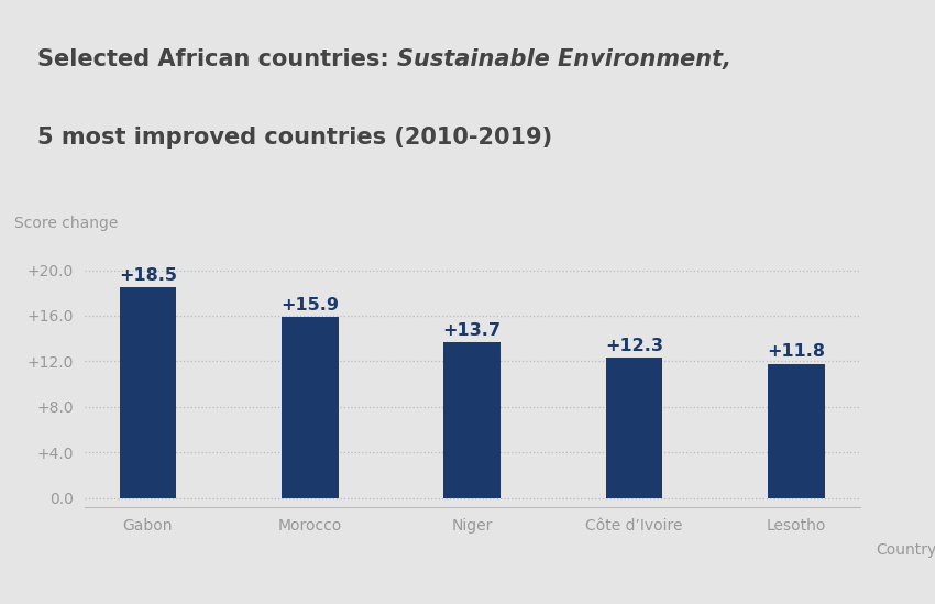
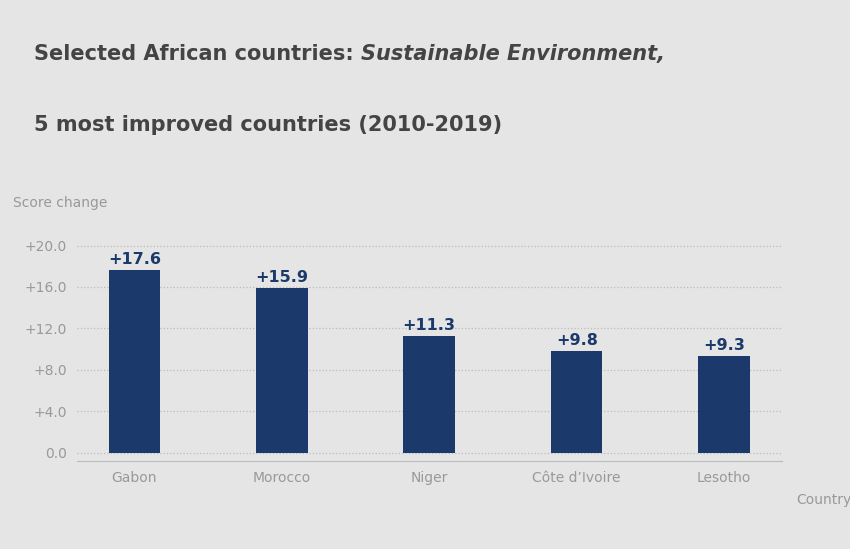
Gabon: +18.5 -> +17.6
Niger: +13.7 -> +11.3
Côte d’Ivoire: +12.3 -> +9.8
Lesotho: +11.8 -> +9.3
